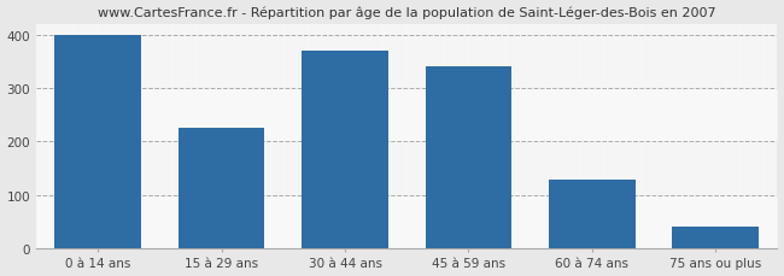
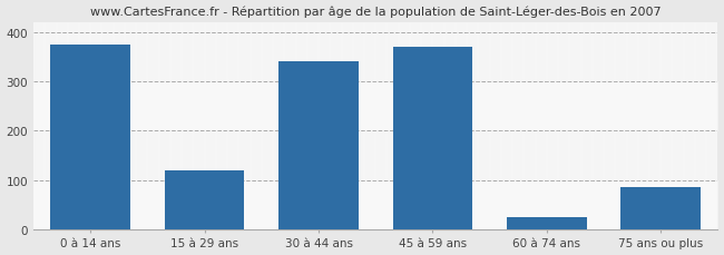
0 à 14 ans: 400 -> 375
15 à 29 ans: 225 -> 120
30 à 44 ans: 370 -> 340
45 à 59 ans: 340 -> 370
60 à 74 ans: 128 -> 25
75 ans ou plus: 40 -> 85
